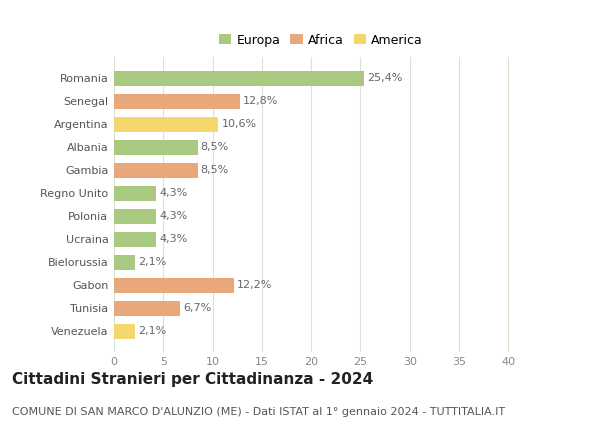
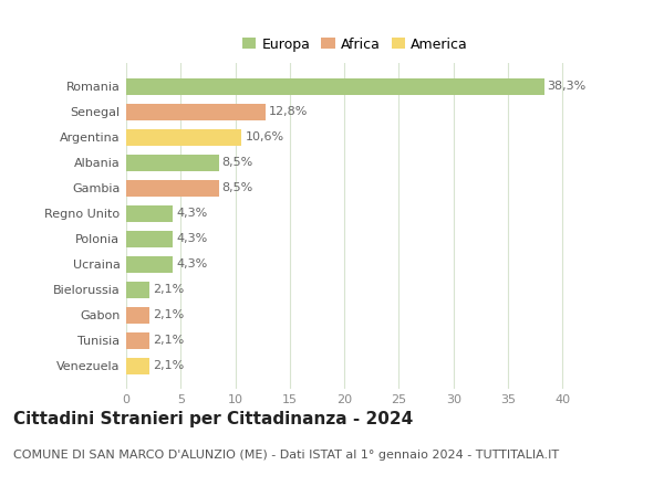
Romania: 25,4% -> 38,3%
Gabon: 12,2% -> 2,1%
Tunisia: 6,7% -> 2,1%
